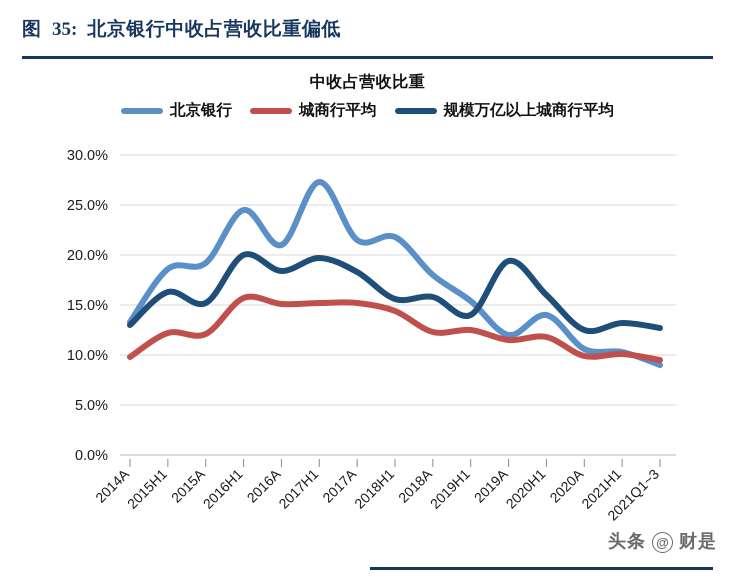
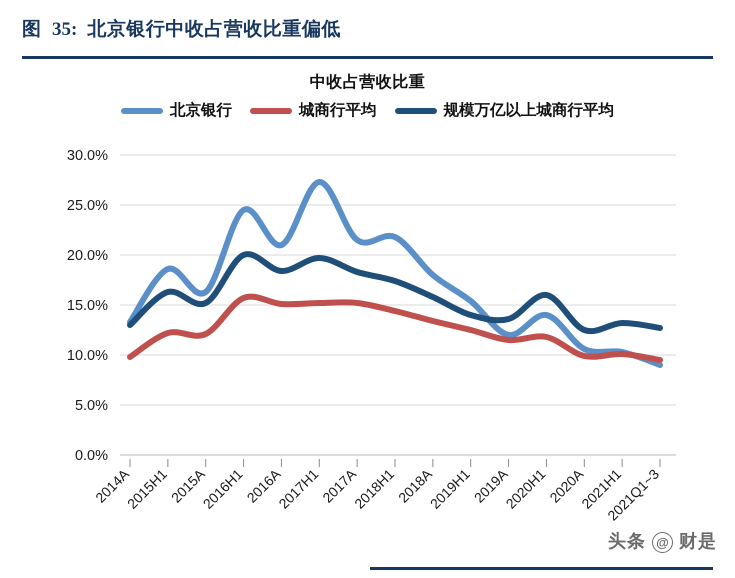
北京银行/2015A: 19.2% -> 16.3%
规模万亿以上城商行平均/2018H1: 15.6% -> 17.4%
城商行平均/2018A: 12.3% -> 13.4%
规模万亿以上城商行平均/2019A: 19.4% -> 13.6%
